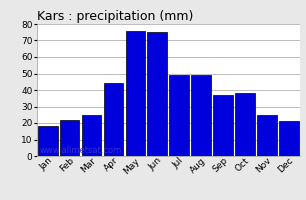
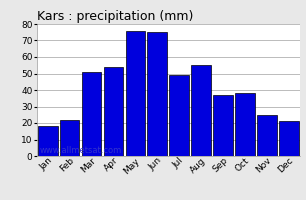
Mar: 25 -> 51
Apr: 44 -> 54
Aug: 49 -> 55
